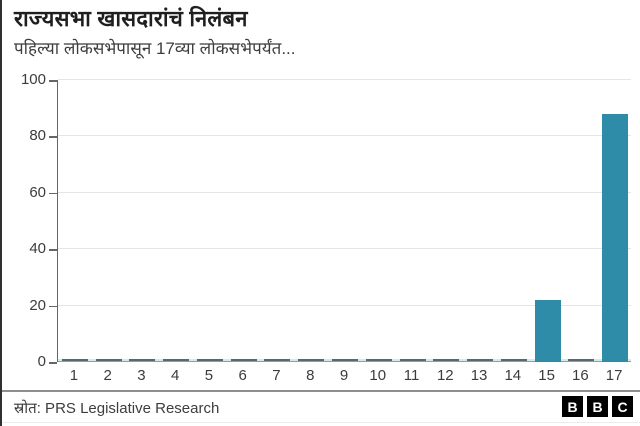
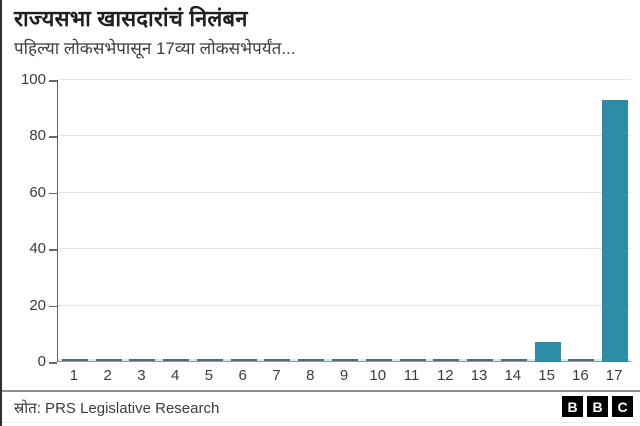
15: 22 -> 7
17: 88 -> 93
